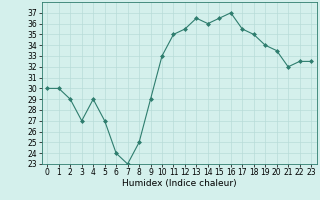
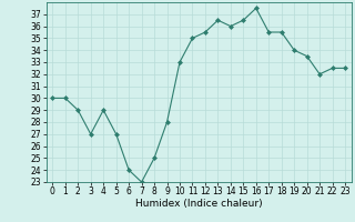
9: 29.0 -> 28.0
16: 37.0 -> 37.5
18: 35.0 -> 35.5
